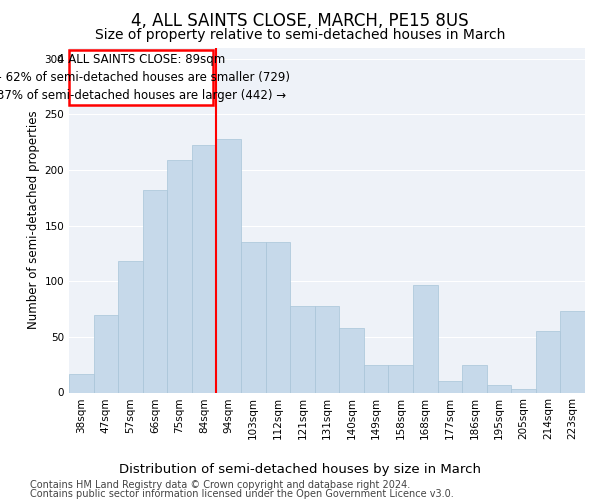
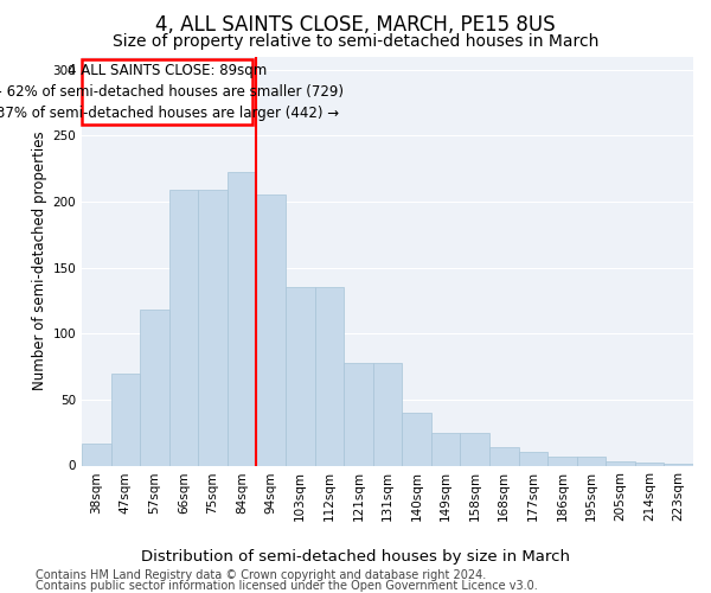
66sqm: 182 -> 209
94sqm: 228 -> 205
140sqm: 58 -> 40
168sqm: 97 -> 14
186sqm: 25 -> 7
214sqm: 55 -> 2
223sqm: 73 -> 1
